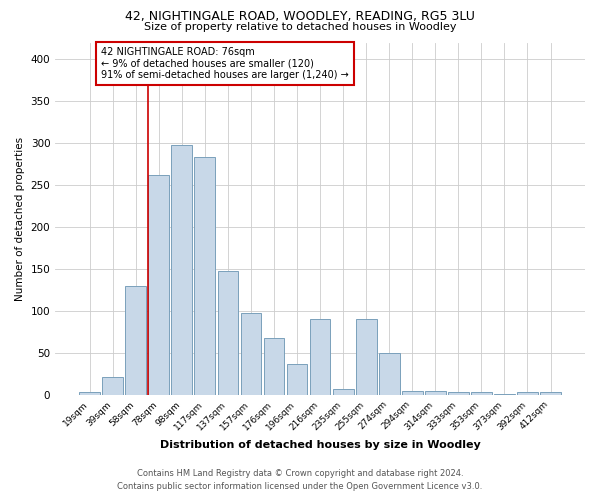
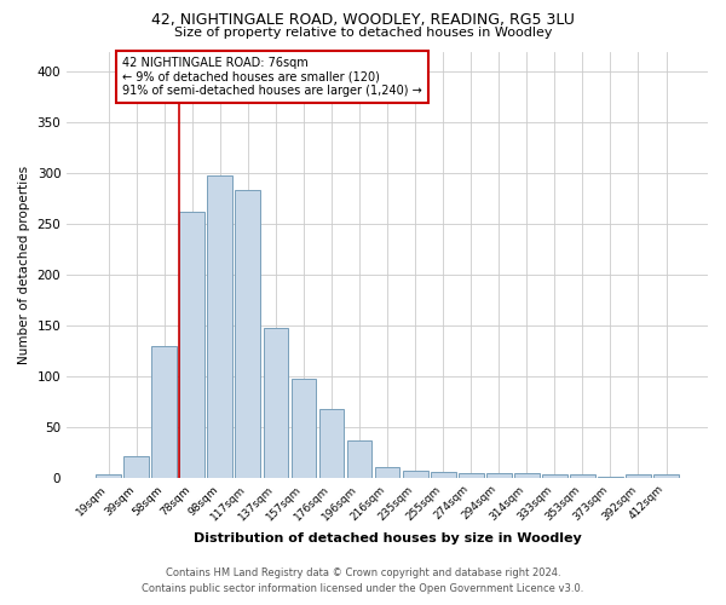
216sqm: 90 -> 10
255sqm: 90 -> 6
274sqm: 50 -> 4
